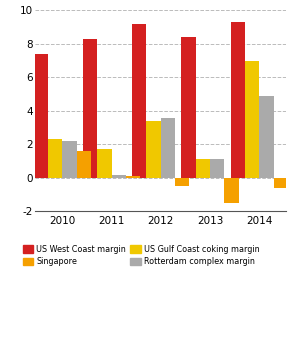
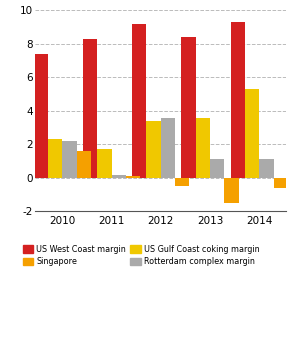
US Gulf Coast coking margin/2013: 1.1 -> 3.6
US Gulf Coast coking margin/2014: 7.0 -> 5.3
Rotterdam complex margin/2014: 4.9 -> 1.1
